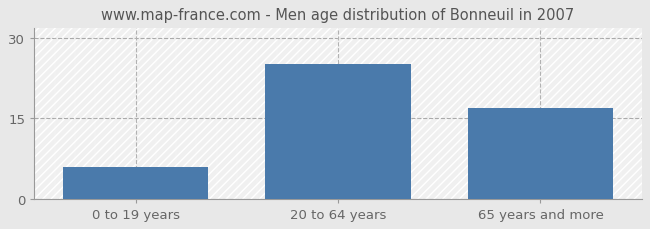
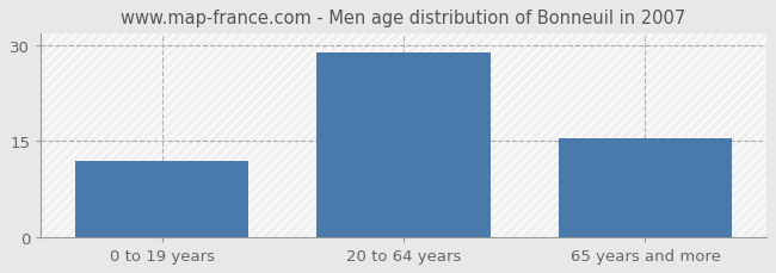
0 to 19 years: 6.0 -> 12.0
20 to 64 years: 25.2 -> 29.0
65 years and more: 17.0 -> 15.5
